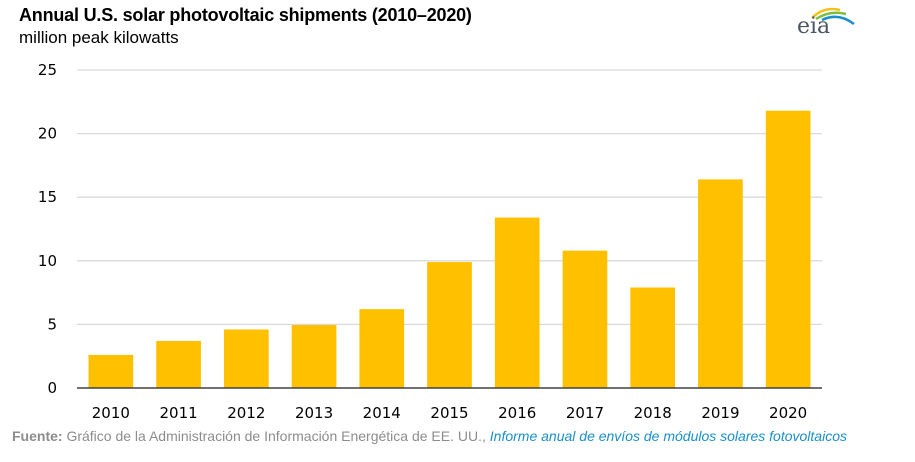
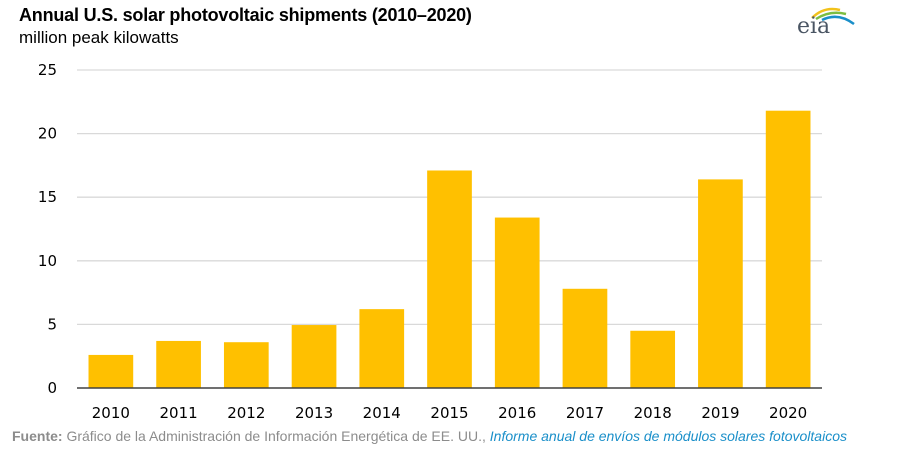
2012: 4.6 -> 3.6
2015: 9.9 -> 17.1
2017: 10.8 -> 7.8
2018: 7.9 -> 4.5
